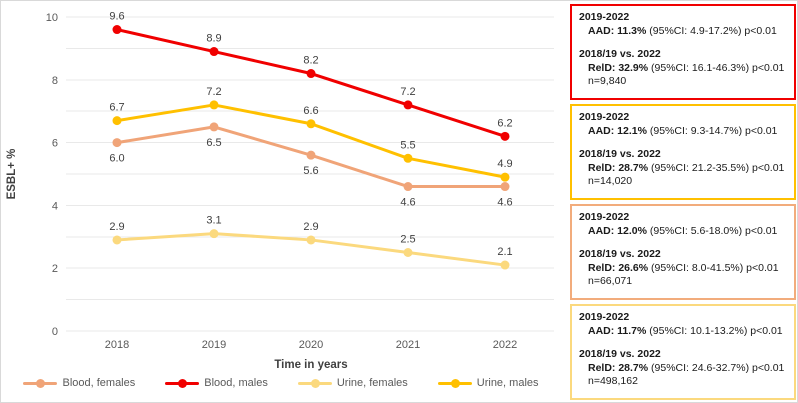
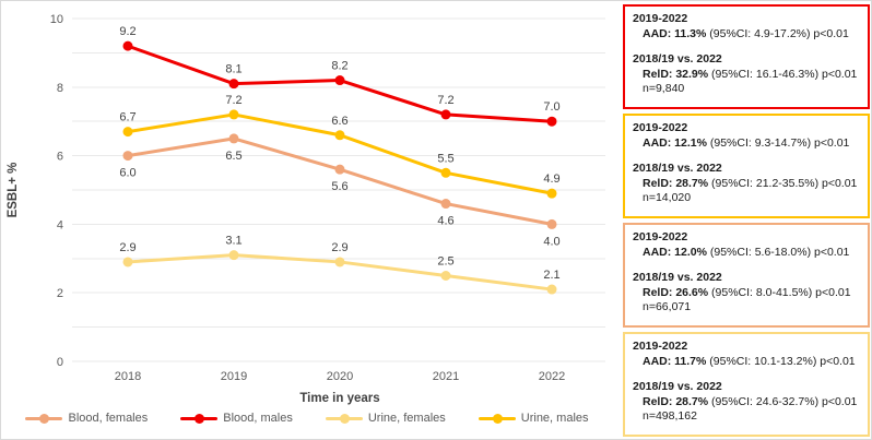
Blood, males/2018: 9.6 -> 9.2
Blood, males/2019: 8.9 -> 8.1
Blood, females/2022: 4.6 -> 4.0
Blood, males/2022: 6.2 -> 7.0
